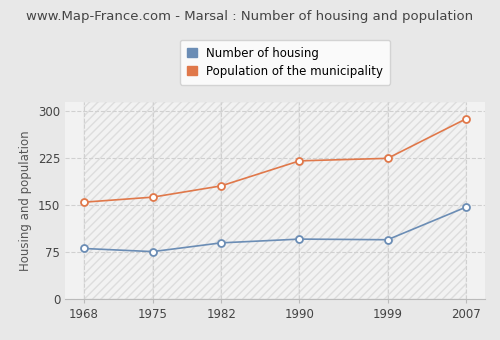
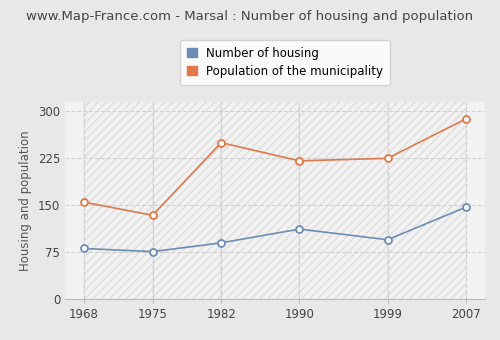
Population of the municipality/1975: 163 -> 134
Population of the municipality/1982: 181 -> 250
Number of housing/1990: 96 -> 112
